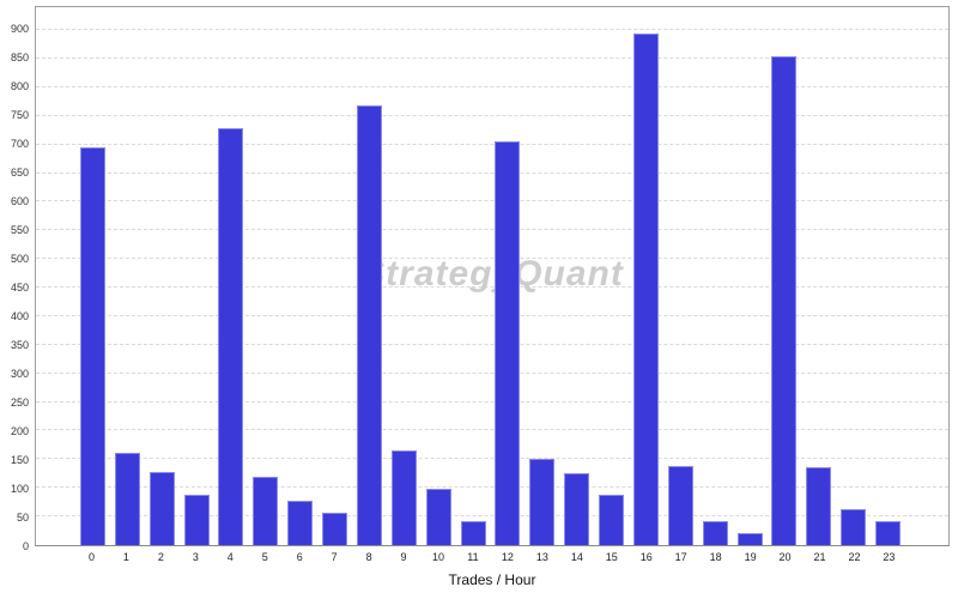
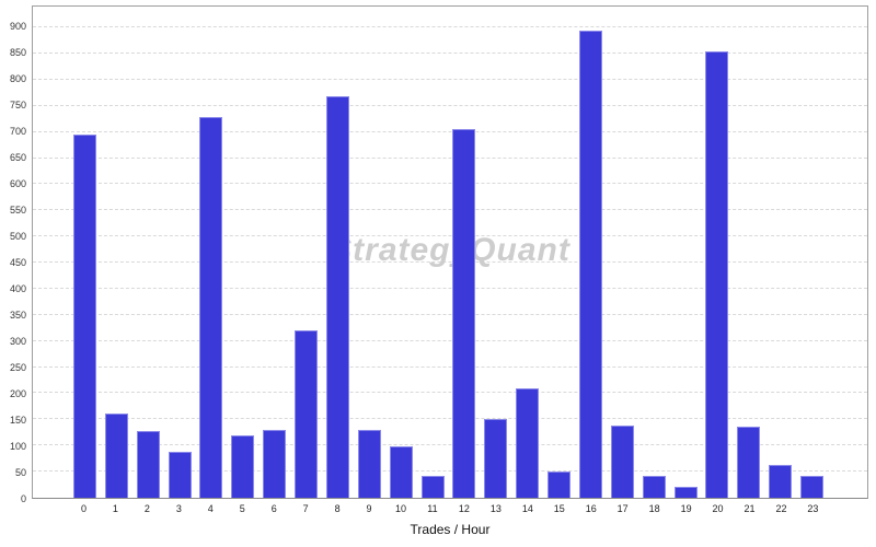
6: 80 -> 130
7: 60 -> 320
9: 160 -> 130
14: 120 -> 210
15: 90 -> 50
